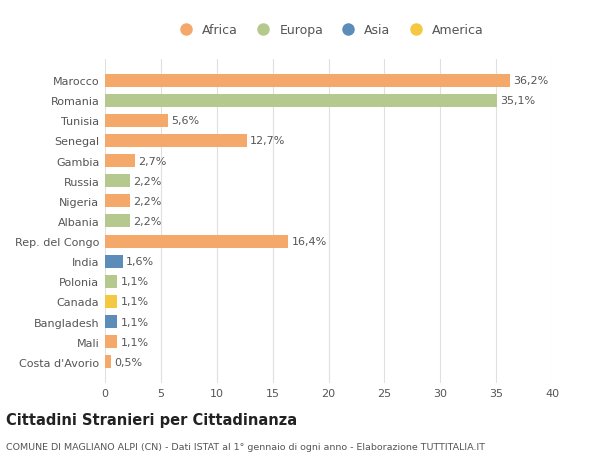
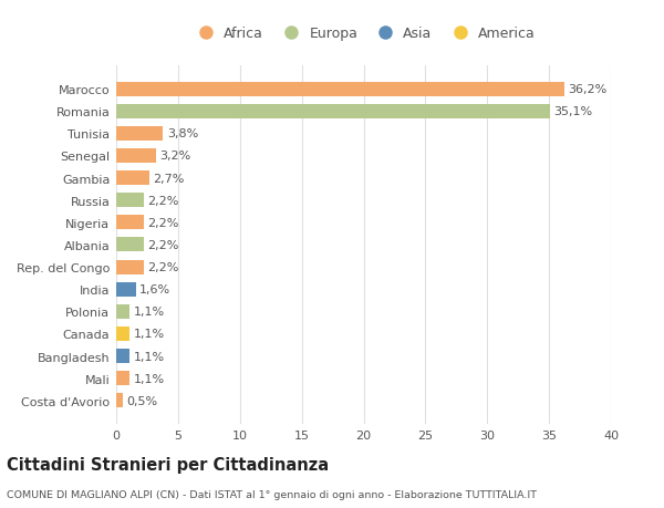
Tunisia: 5,6% -> 3,8%
Senegal: 12,7% -> 3,2%
Rep. del Congo: 16,4% -> 2,2%
